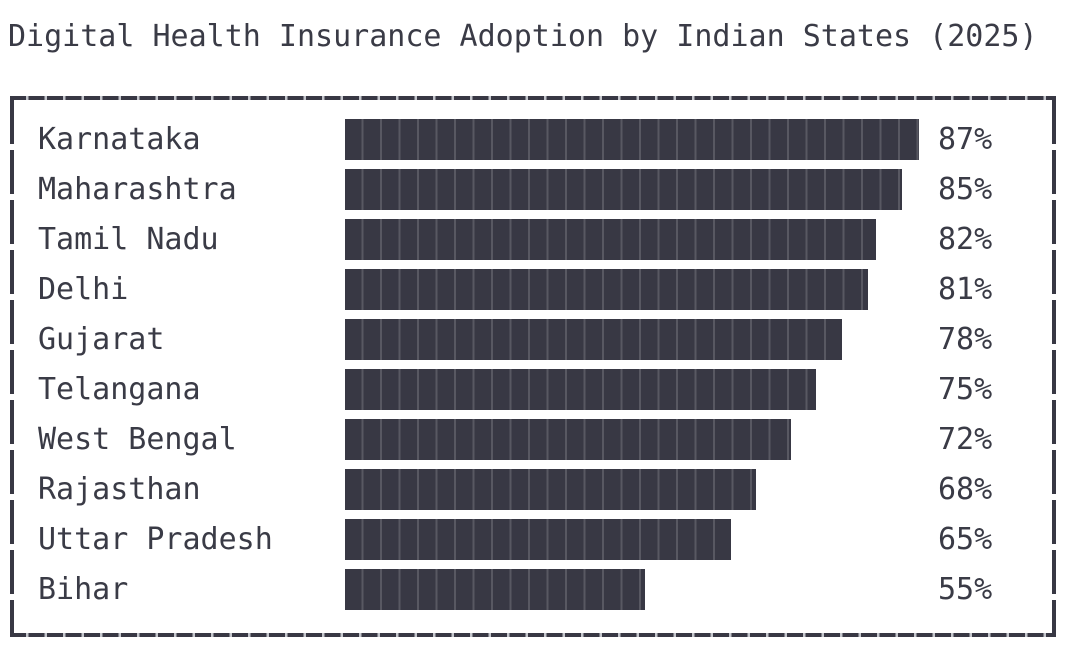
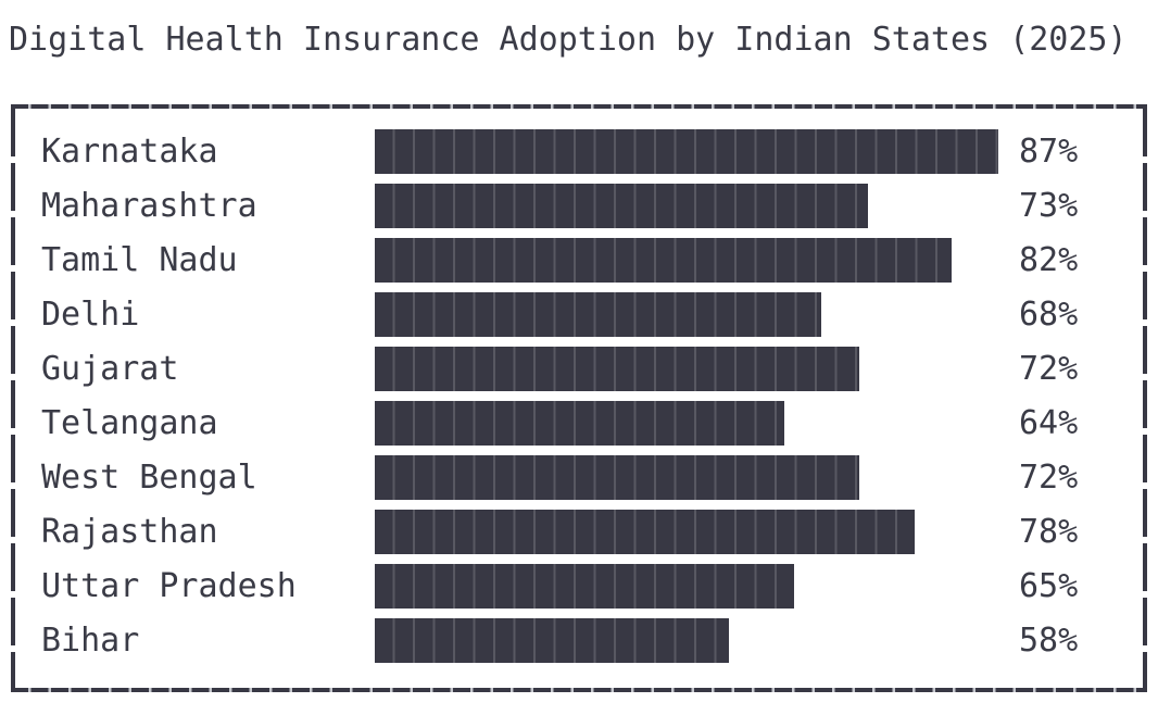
Maharashtra: 85% -> 73%
Delhi: 81% -> 68%
Gujarat: 78% -> 72%
Telangana: 75% -> 64%
Rajasthan: 68% -> 78%
Bihar: 55% -> 58%
